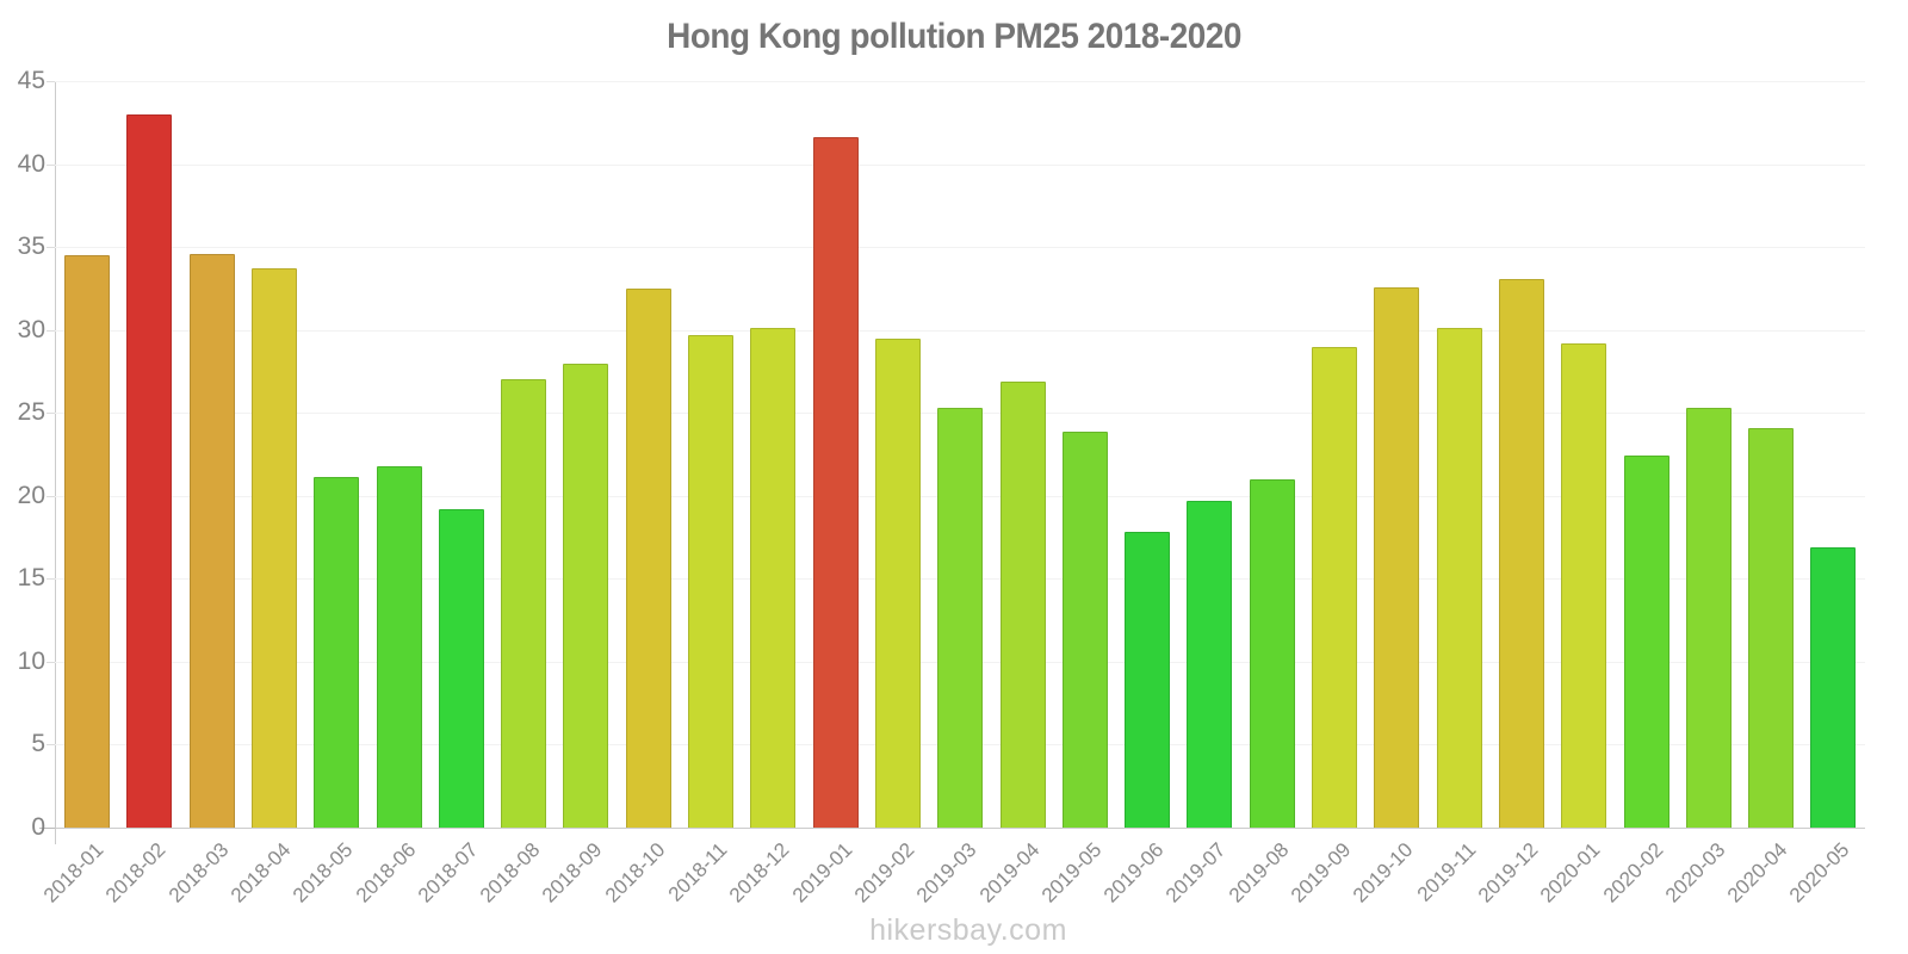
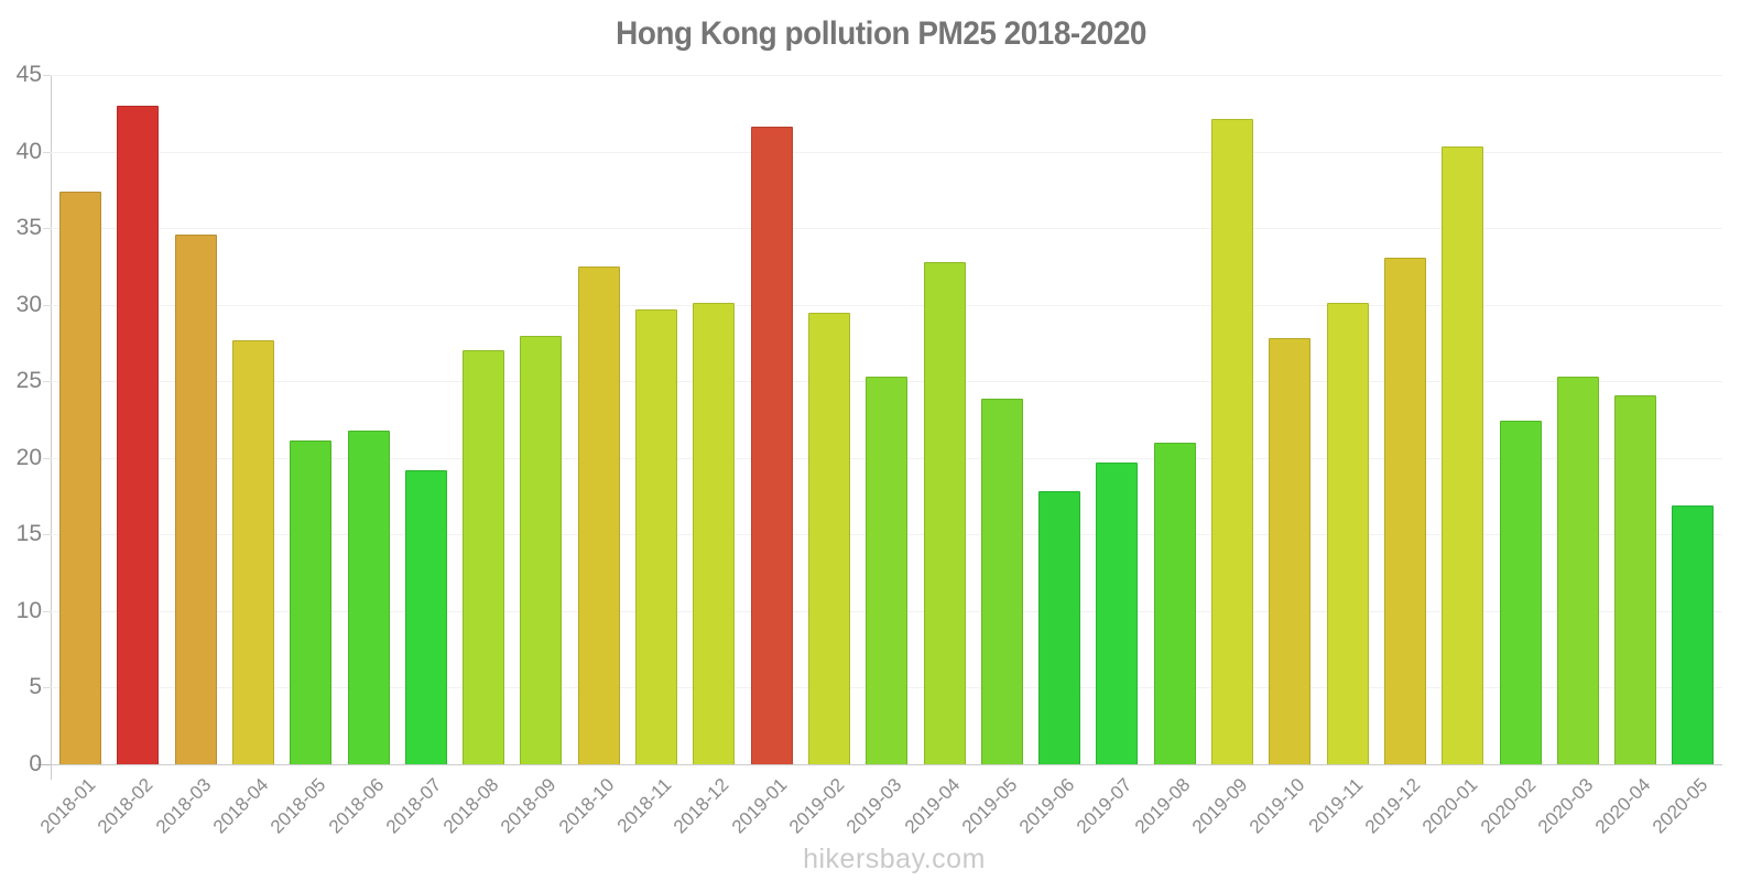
2018-01: 34.5 -> 37.4
2018-04: 33.7 -> 27.7
2019-04: 26.9 -> 32.8
2019-09: 29.0 -> 42.1
2019-10: 32.6 -> 27.8
2020-01: 29.2 -> 40.3
